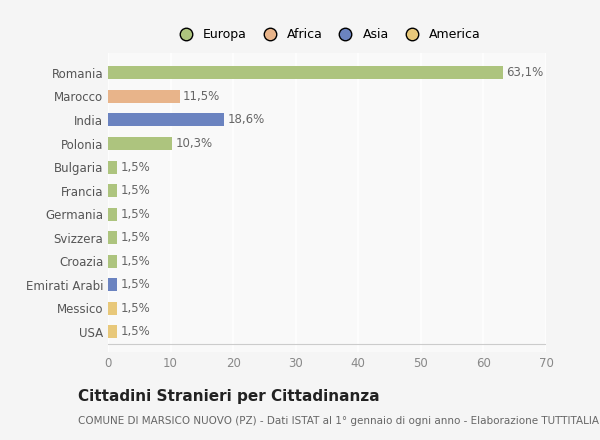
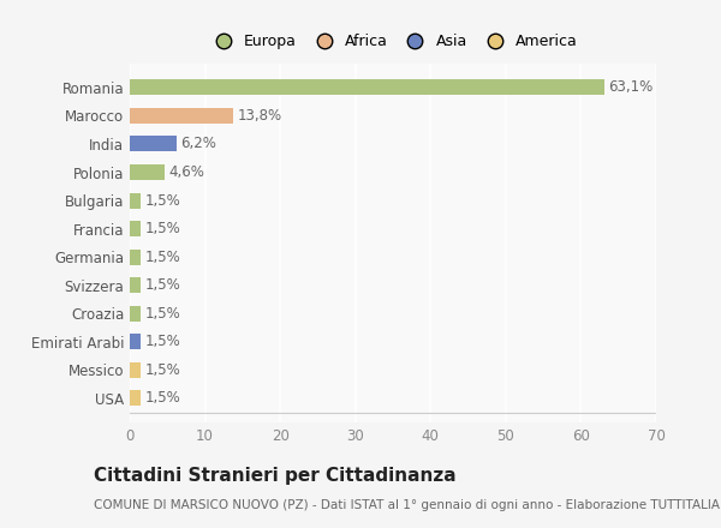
Marocco: 11,5% -> 13,8%
India: 18,6% -> 6,2%
Polonia: 10,3% -> 4,6%
